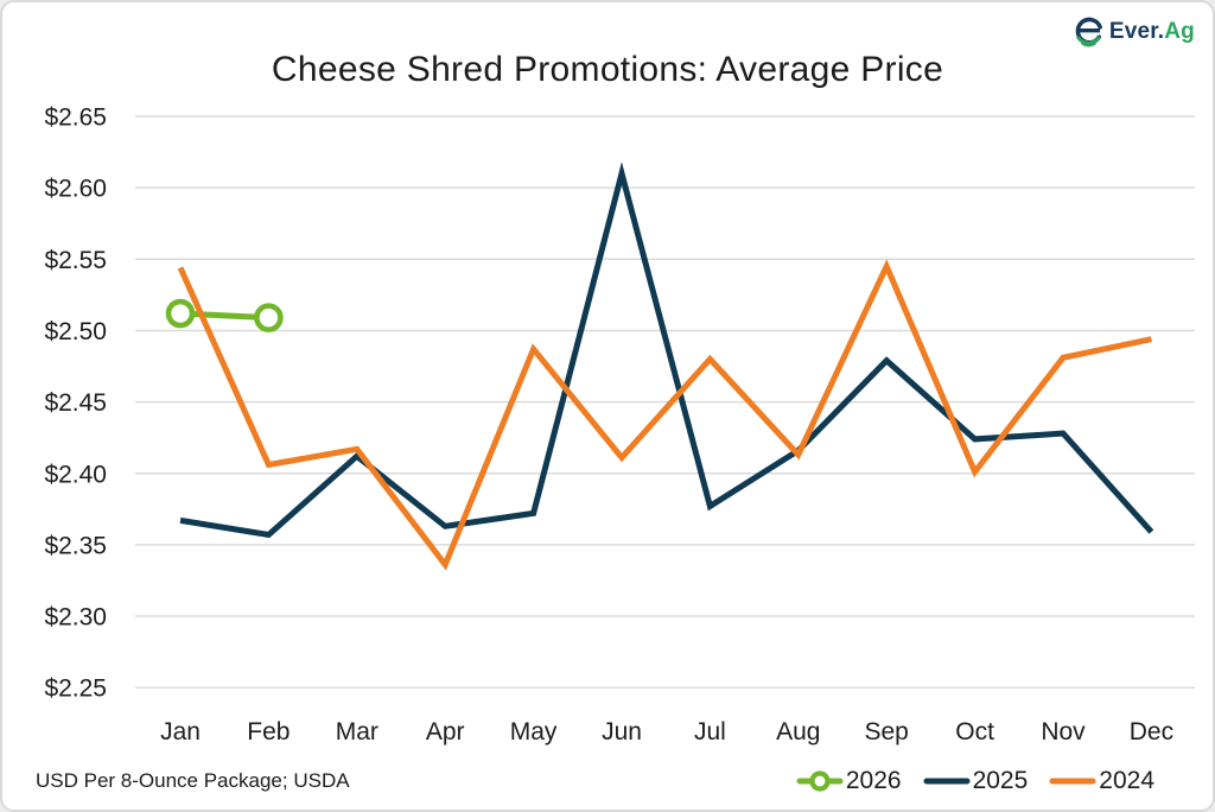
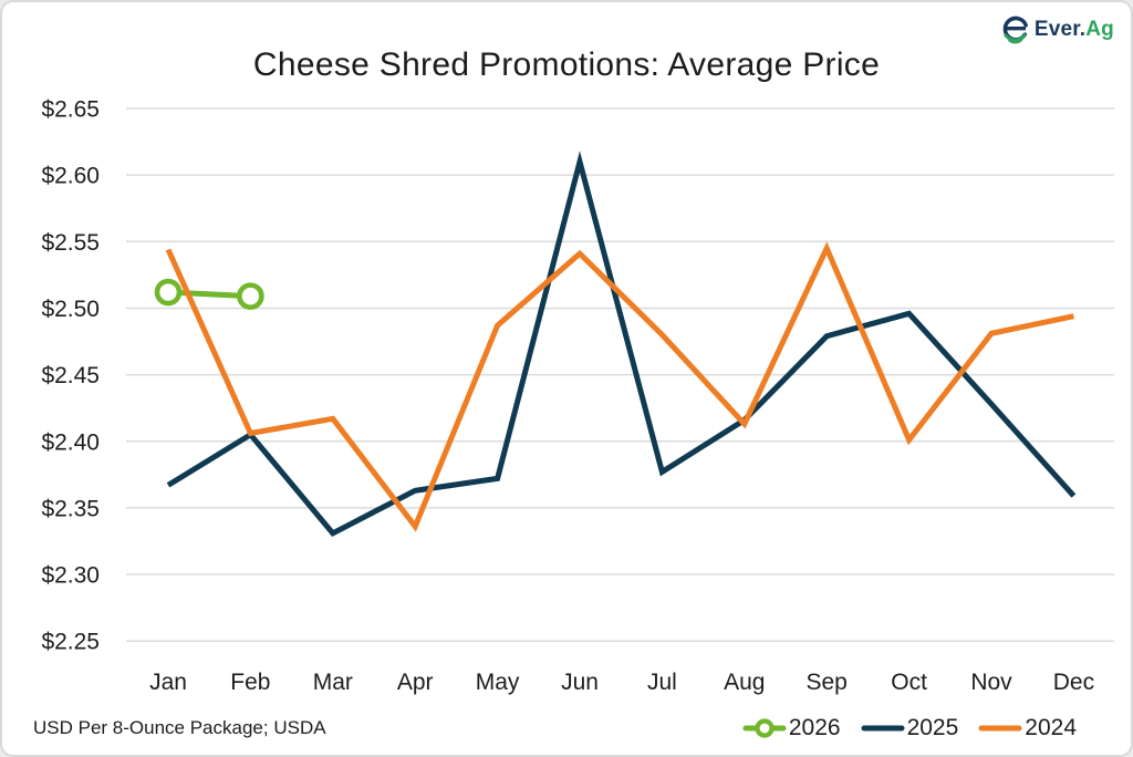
2025/Feb: $2.357 -> $2.405
2025/Mar: $2.412 -> $2.331
2024/Jun: $2.411 -> $2.541
2025/Oct: $2.424 -> $2.496
